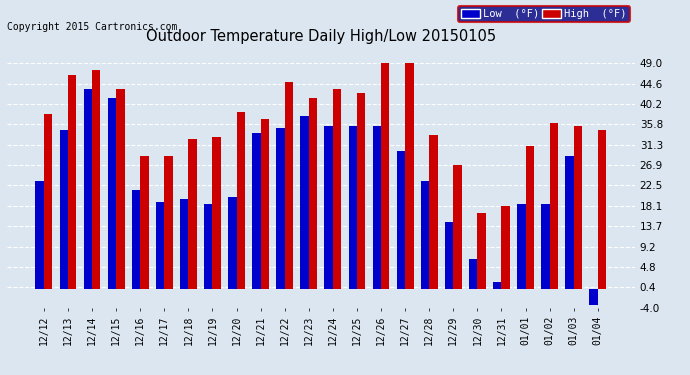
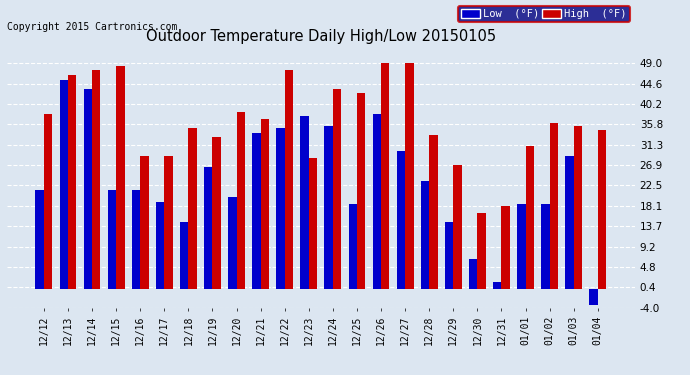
Low (°F)/12/12: 23.5 -> 21.5
Low (°F)/12/13: 34.5 -> 45.5
Low (°F)/12/15: 41.5 -> 21.5
High (°F)/12/15: 43.5 -> 48.5
Low (°F)/12/18: 19.5 -> 14.5
High (°F)/12/18: 32.5 -> 35.0
Low (°F)/12/19: 18.5 -> 26.5
High (°F)/12/22: 45.0 -> 47.5
High (°F)/12/23: 41.5 -> 28.5
Low (°F)/12/25: 35.5 -> 18.5
Low (°F)/12/26: 35.5 -> 38.0
